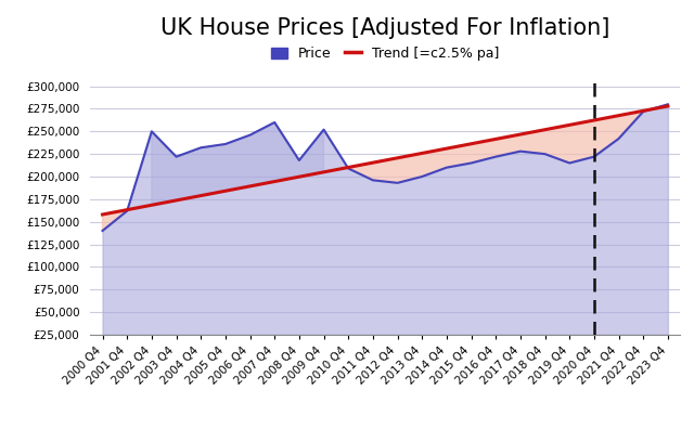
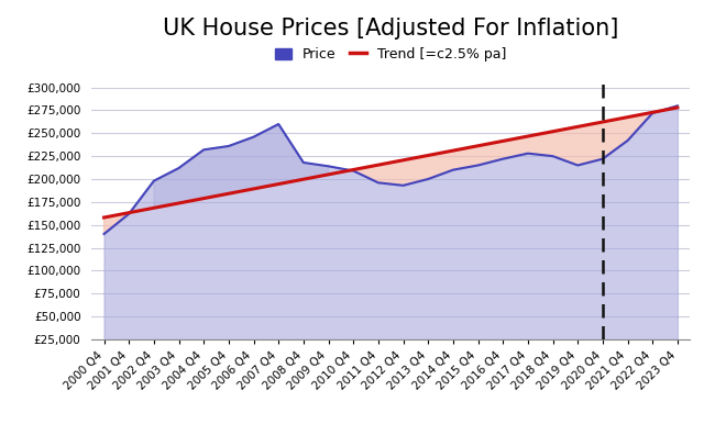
Price/2002 Q4: £250,000 -> £198,000
Price/2003 Q4: £222,000 -> £212,000
Price/2009 Q4: £252,000 -> £214,000
